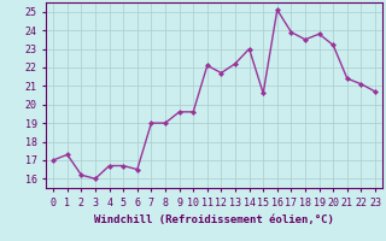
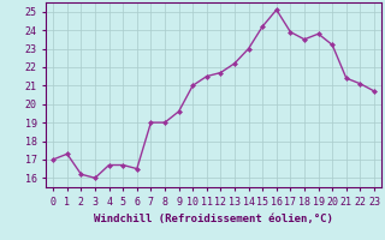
10: 19.6 -> 21.0
11: 22.1 -> 21.5
15: 20.6 -> 24.2
